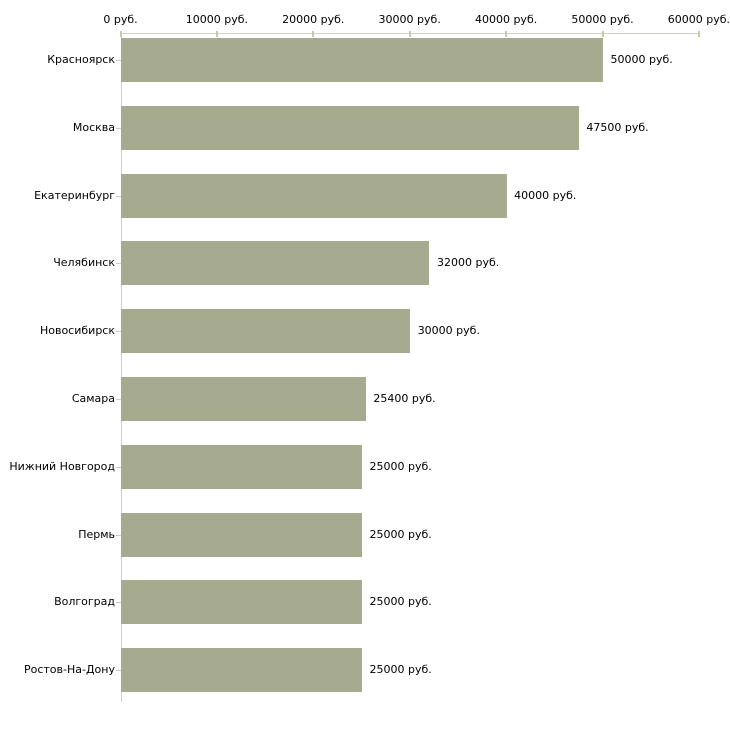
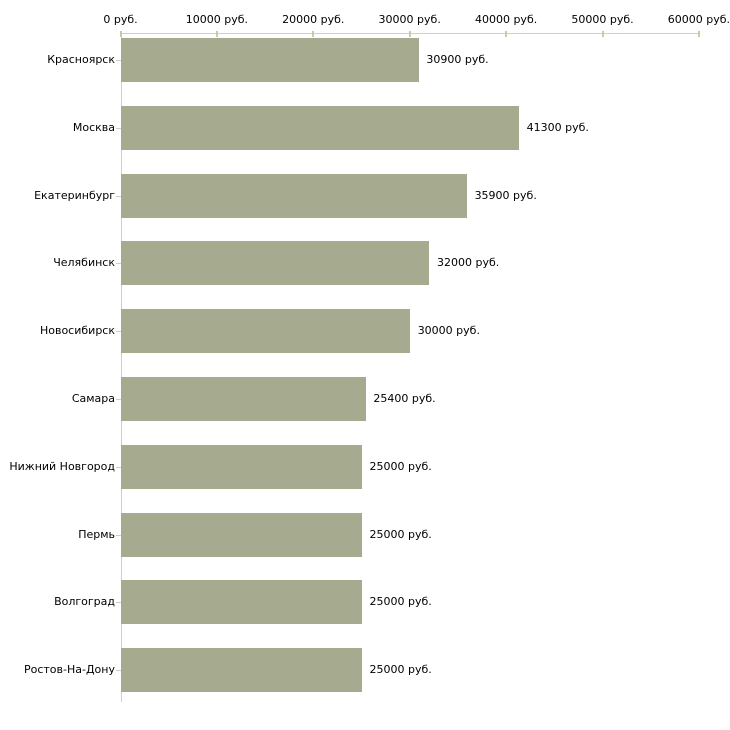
Красноярск: 50000 -> 30900
Москва: 47500 -> 41300
Екатеринбург: 40000 -> 35900
